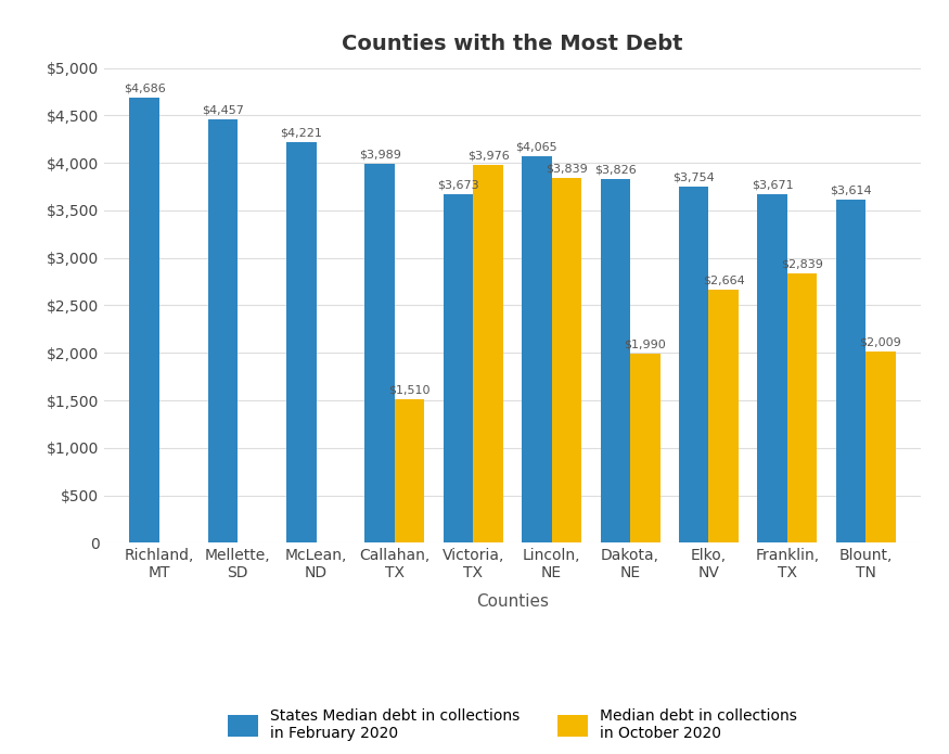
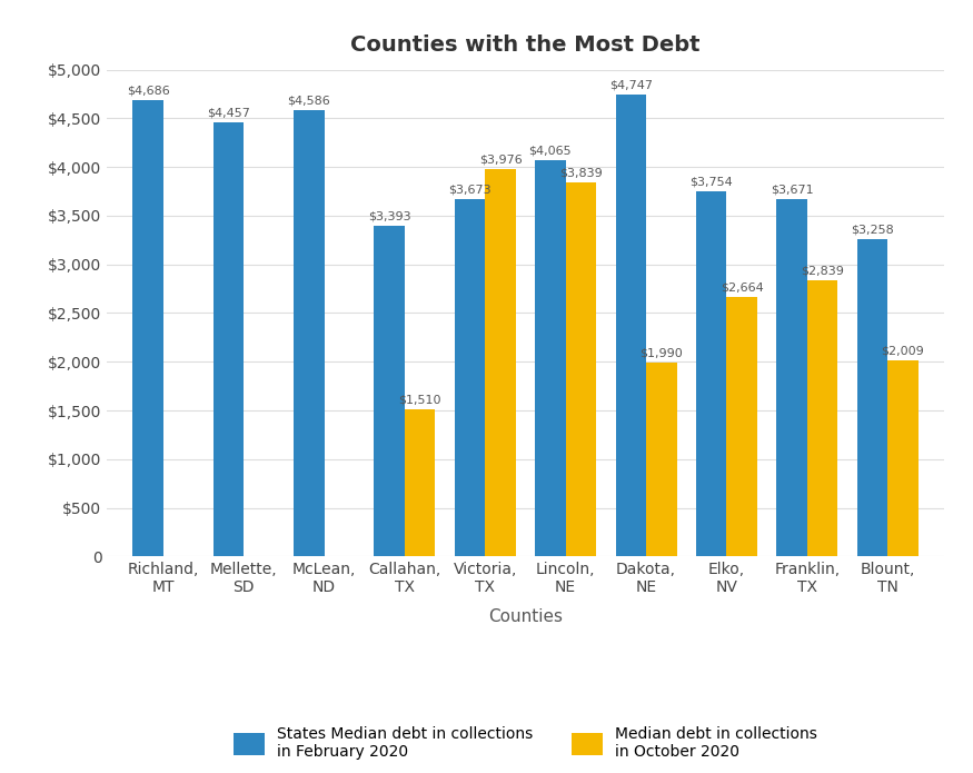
States Median debt in collections in February 2020/McLean, ND: $4,221 -> $4,586
States Median debt in collections in February 2020/Callahan, TX: $3,989 -> $3,393
States Median debt in collections in February 2020/Dakota, NE: $3,826 -> $4,747
States Median debt in collections in February 2020/Blount, TN: $3,614 -> $3,258
